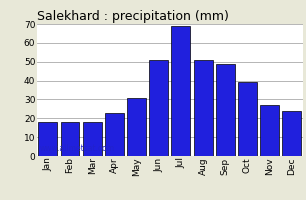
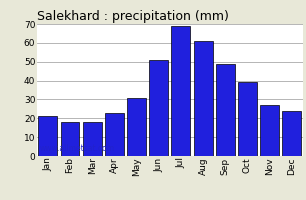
Jan: 18 -> 21
Aug: 51 -> 61
